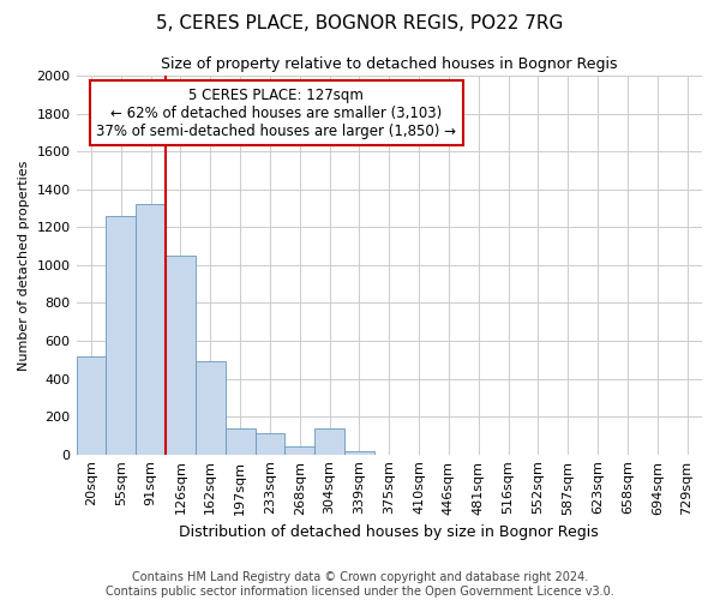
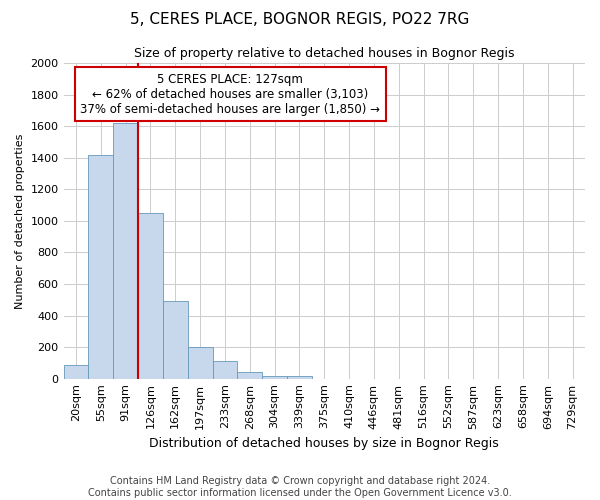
20sqm: 520 -> 80
55sqm: 1260 -> 1420
91sqm: 1320 -> 1620
197sqm: 140 -> 200
304sqm: 140 -> 20
